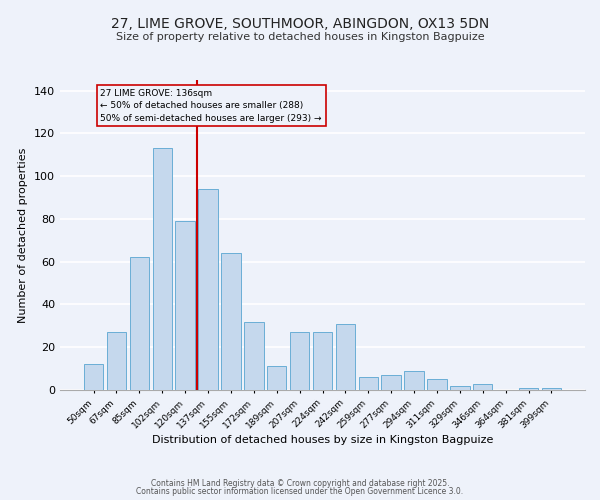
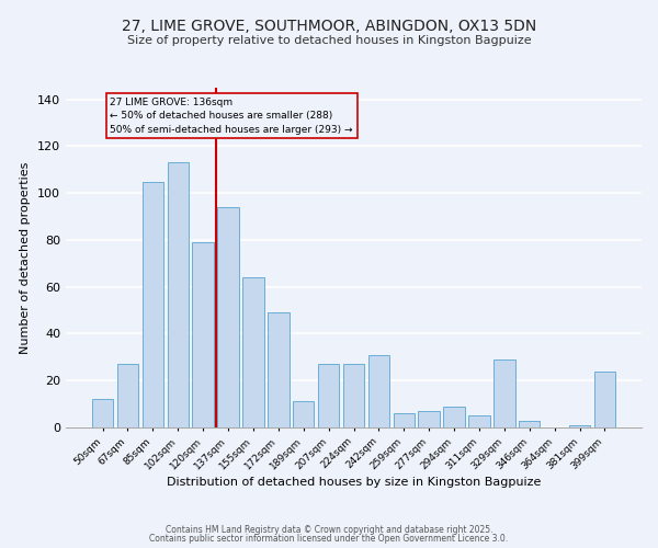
85sqm: 62 -> 105
172sqm: 32 -> 49
329sqm: 2 -> 29
399sqm: 1 -> 24
